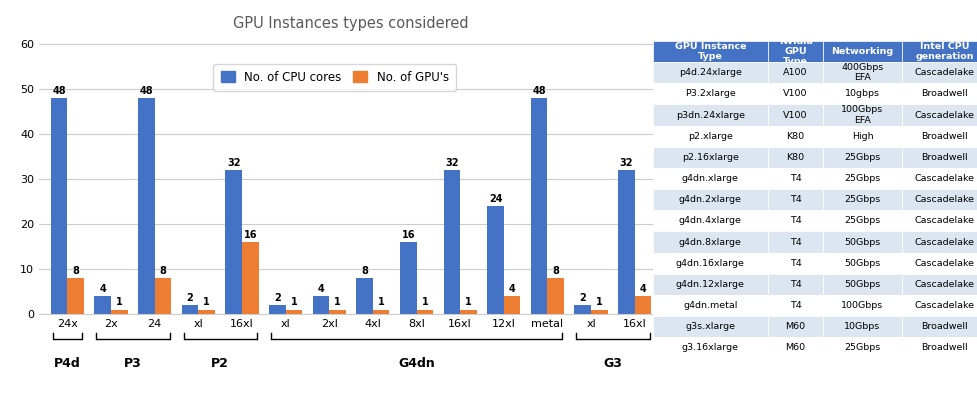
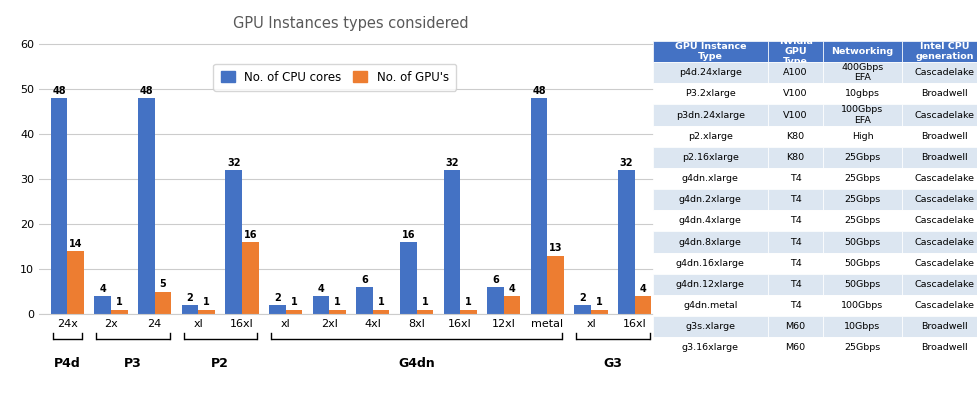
No. of GPU's/24x: 8 -> 14
No. of GPU's/24: 8 -> 5
No. of CPU cores/4xl: 8 -> 6
No. of CPU cores/12xl: 24 -> 6
No. of GPU's/metal: 8 -> 13
